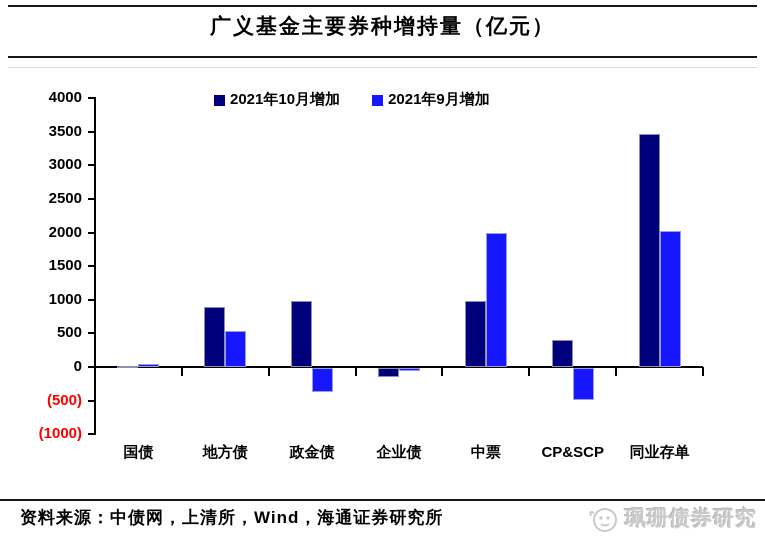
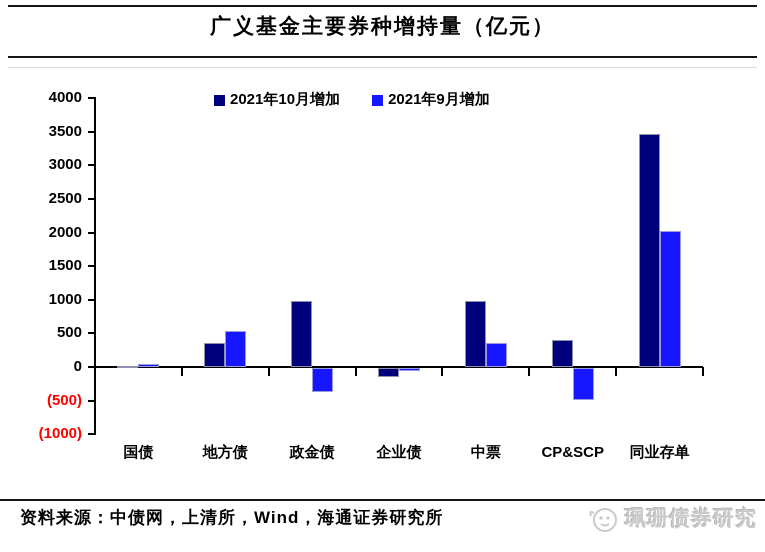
2021年10月增加/地方债: 900 -> 400
2021年9月增加/中票: 2000 -> 400
